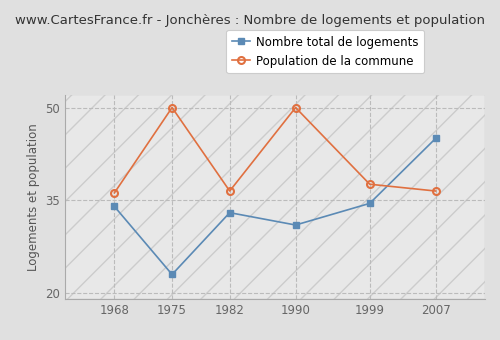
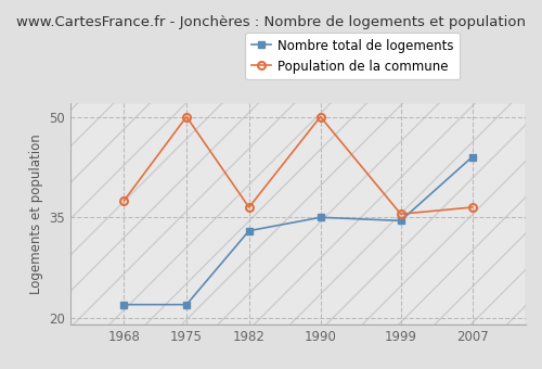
Nombre total de logements/1968: 34.0 -> 22.0
Population de la commune/1968: 36.2 -> 37.5
Nombre total de logements/1975: 23.0 -> 22.0
Nombre total de logements/1990: 31.0 -> 35.0
Population de la commune/1999: 37.6 -> 35.5
Nombre total de logements/2007: 45.0 -> 44.0
